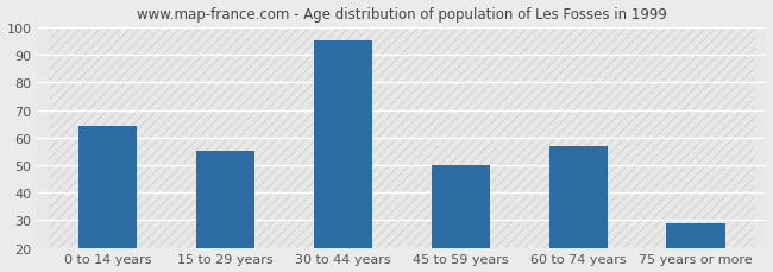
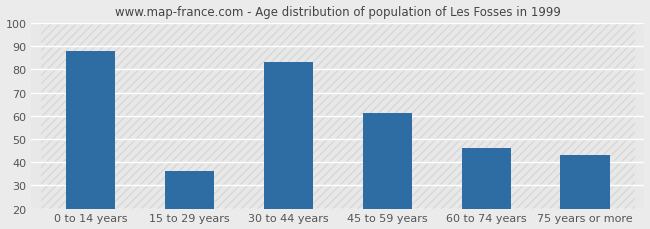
0 to 14 years: 64 -> 88
15 to 29 years: 55 -> 36
30 to 44 years: 95 -> 83
45 to 59 years: 50 -> 61
60 to 74 years: 57 -> 46
75 years or more: 29 -> 43
